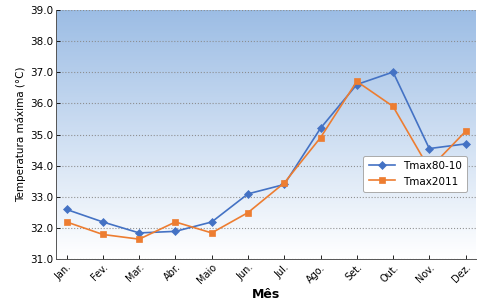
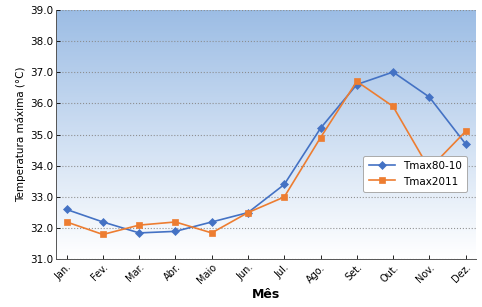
Tmax2011/Mar.: 31.65 -> 32.10
Tmax80-10/Jun.: 33.10 -> 32.50
Tmax2011/Jul.: 33.45 -> 33.00
Tmax80-10/Nov.: 34.55 -> 36.20
